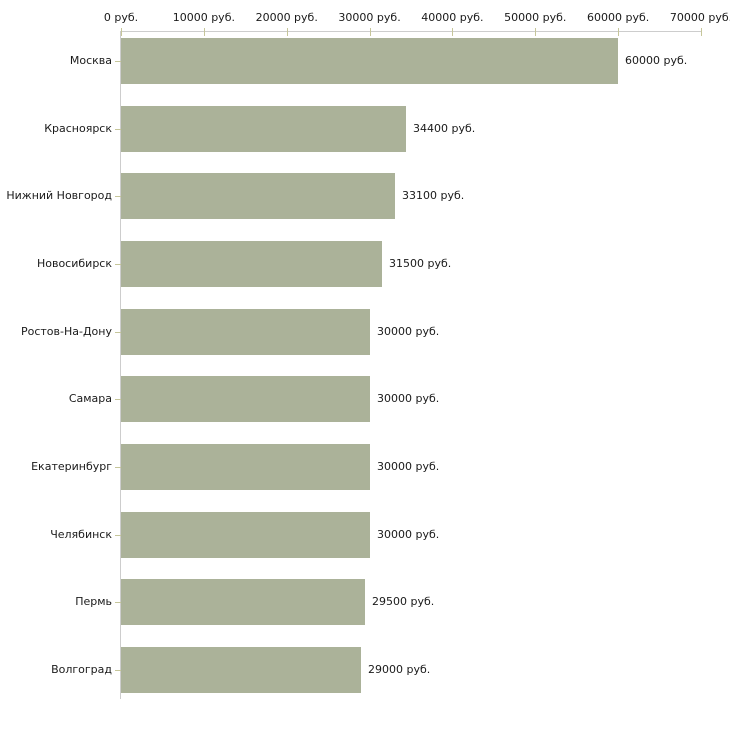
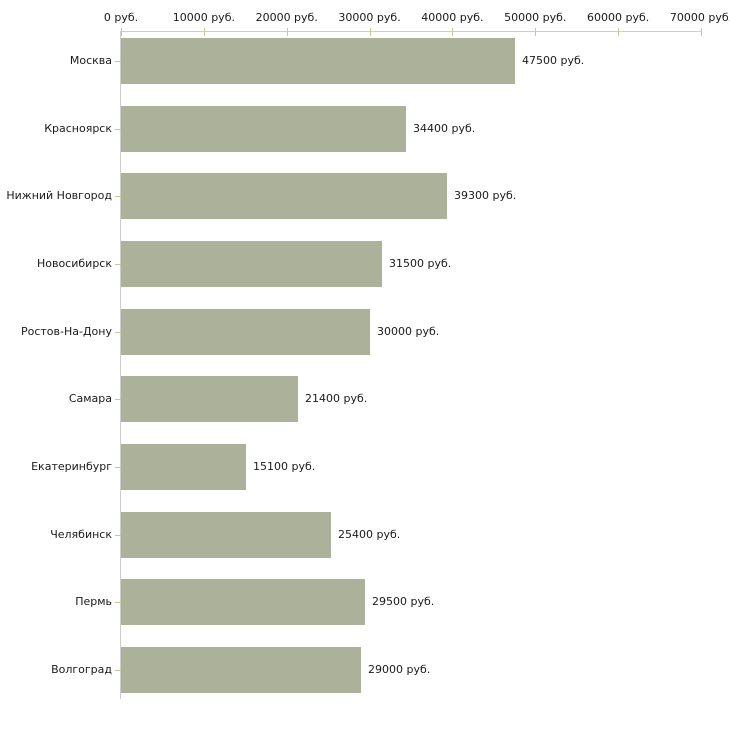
Москва: 60000 -> 47500
Нижний Новгород: 33100 -> 39300
Самара: 30000 -> 21400
Екатеринбург: 30000 -> 15100
Челябинск: 30000 -> 25400
